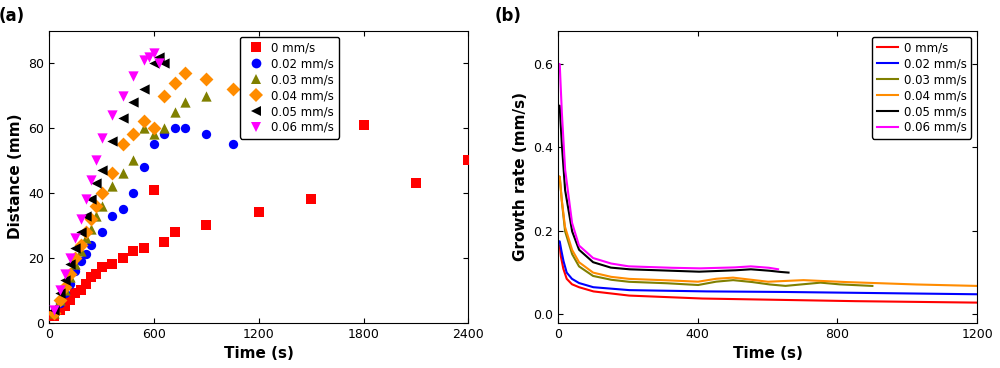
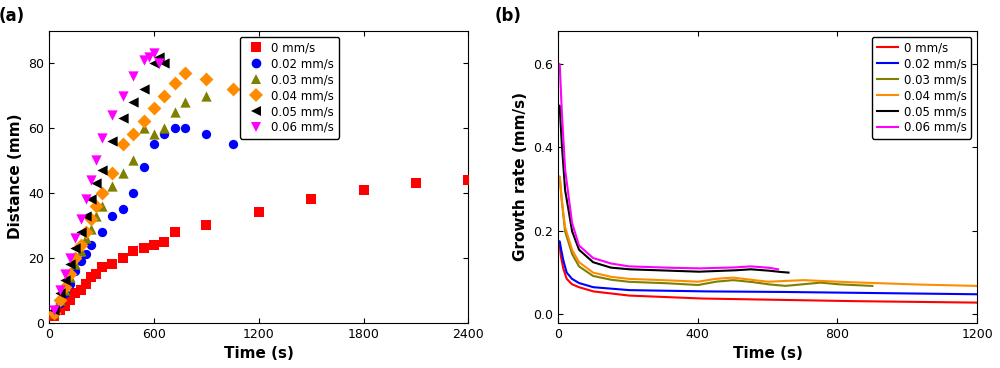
0 mm/s/600: 41 -> 24
0.04 mm/s/600: 60 -> 66
0 mm/s/1800: 61 -> 41
0 mm/s/2400: 50 -> 44
